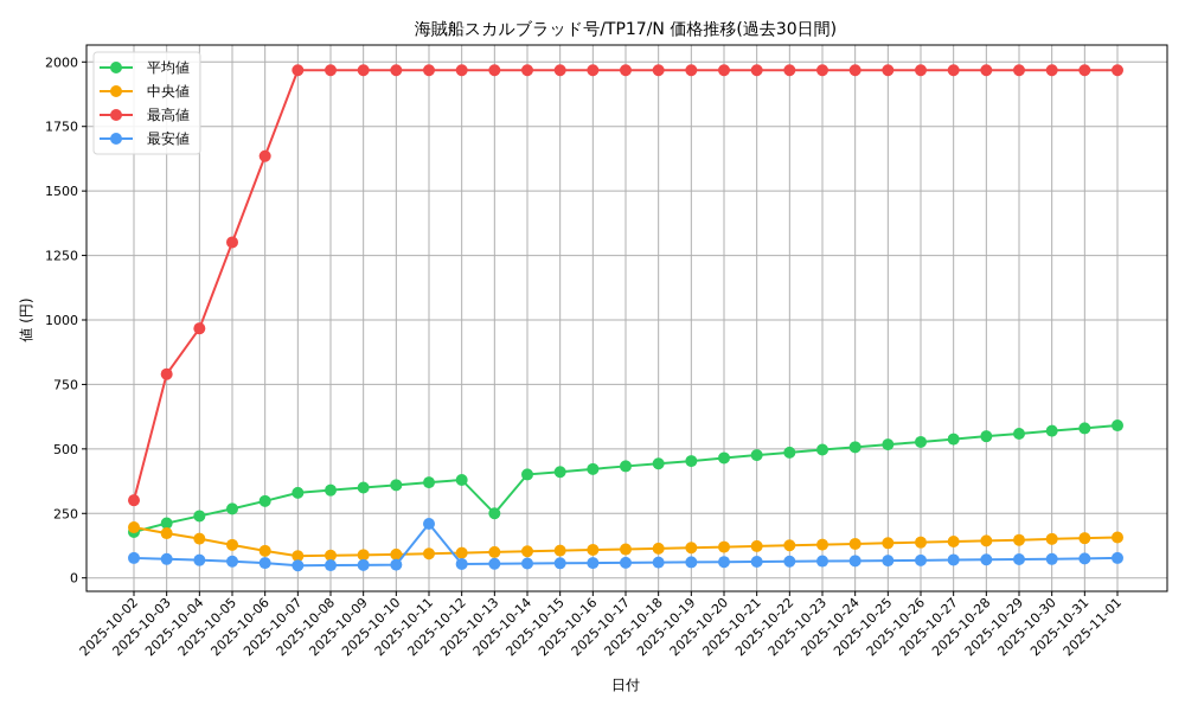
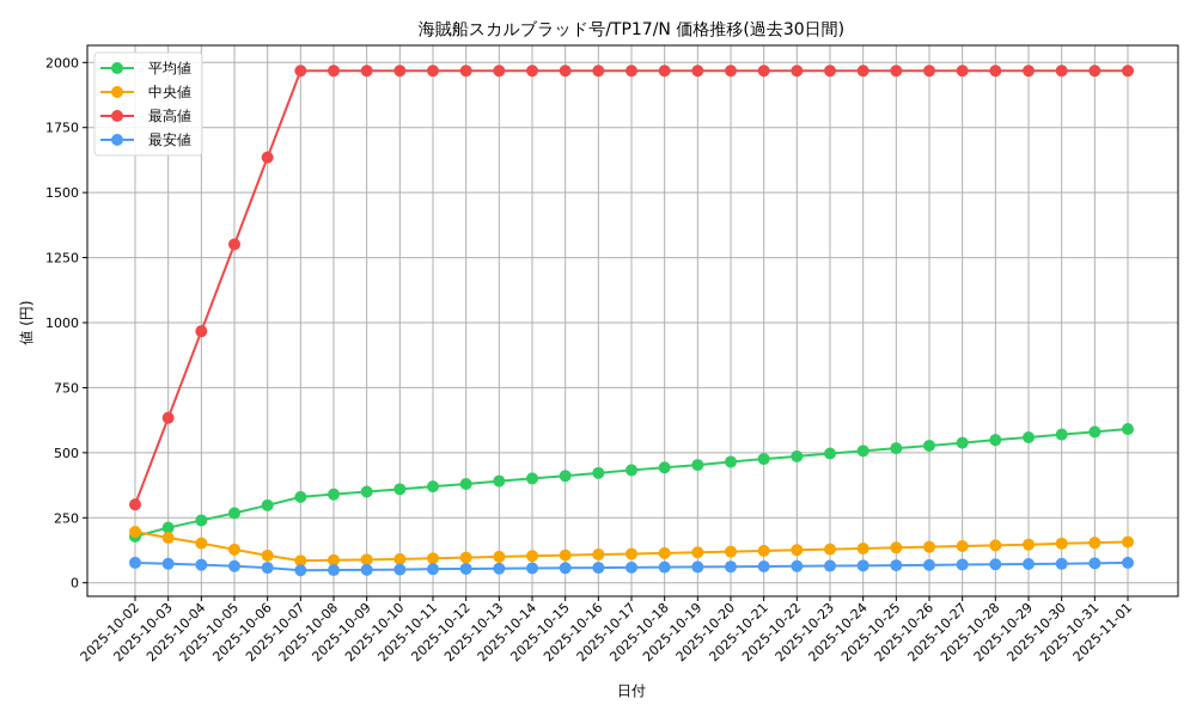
最高値/2025-10-03: 790 -> 630
最安値/2025-10-11: 210 -> 50
平均値/2025-10-13: 250 -> 390
